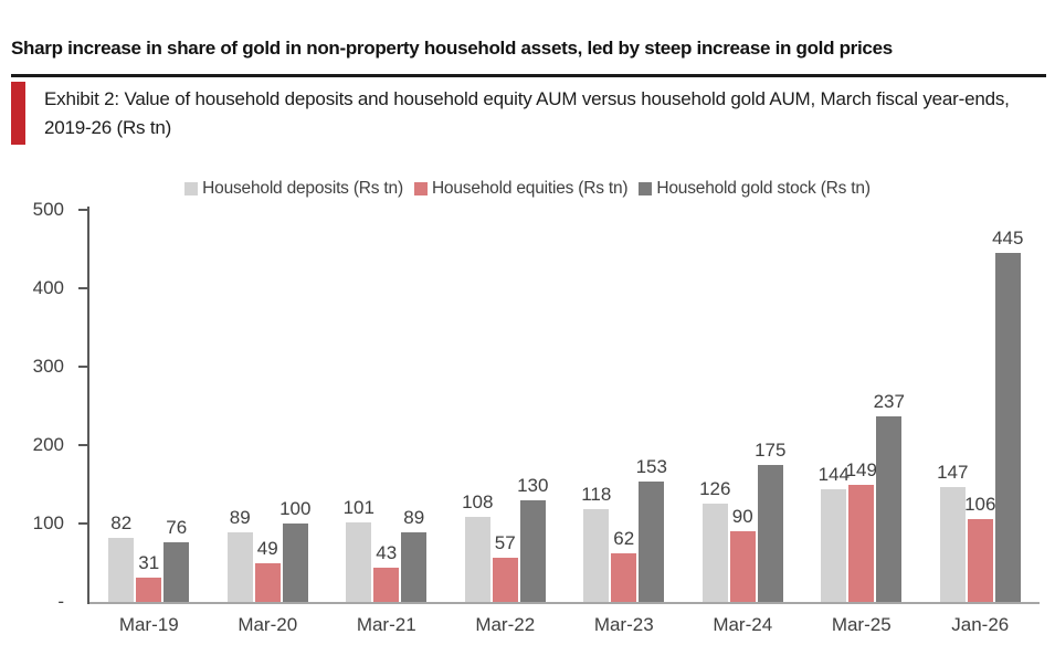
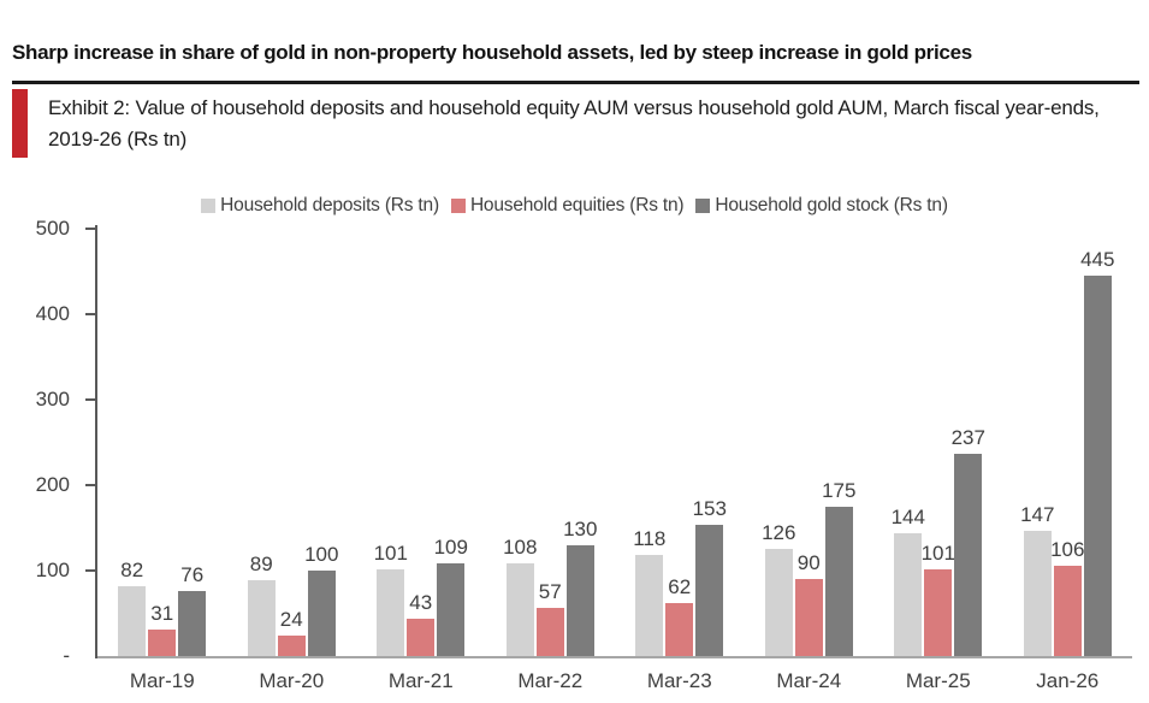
Household equities (Rs tn)/Mar-20: 49 -> 24
Household gold stock (Rs tn)/Mar-21: 89 -> 109
Household equities (Rs tn)/Mar-25: 149 -> 101
